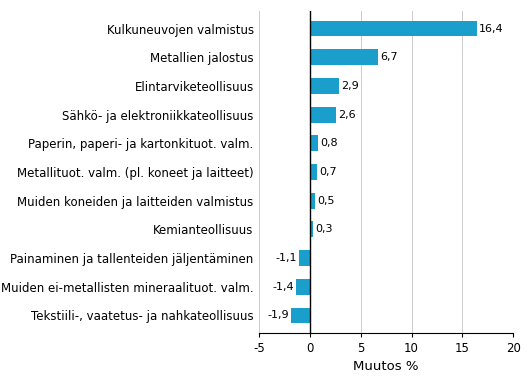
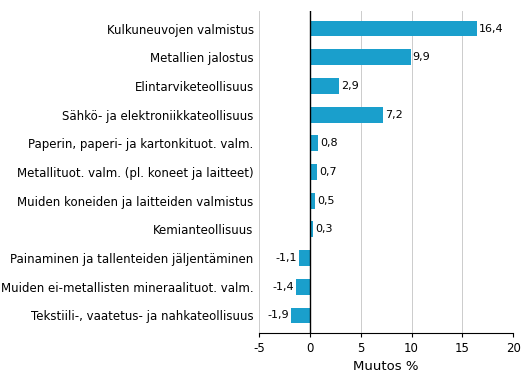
Metallien jalostus: 6,7 -> 9,9
Sähkö- ja elektroniikkateollisuus: 2,6 -> 7,2
